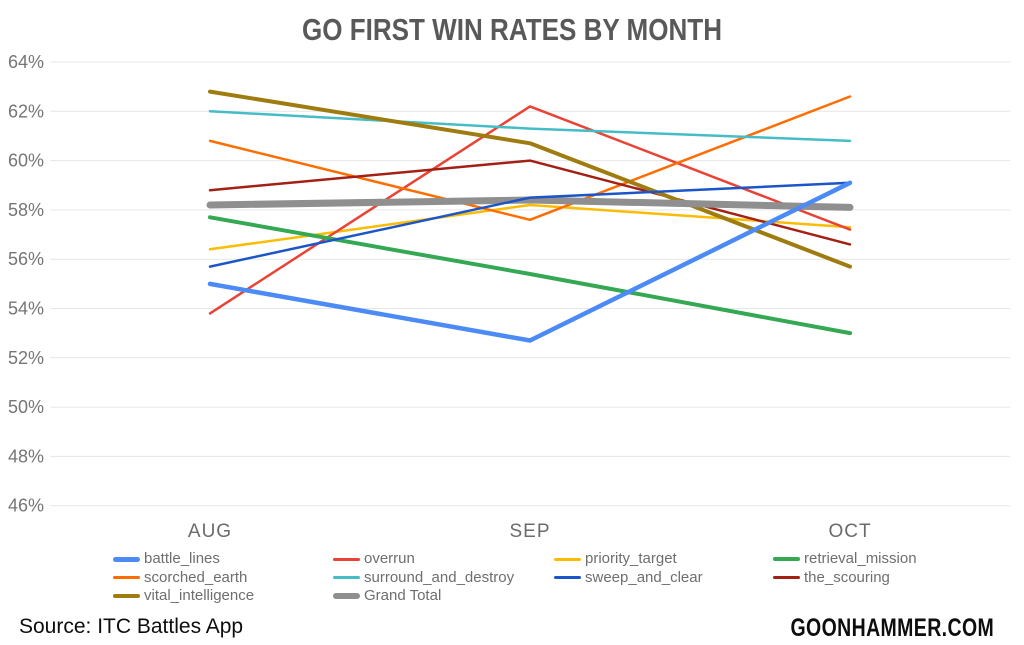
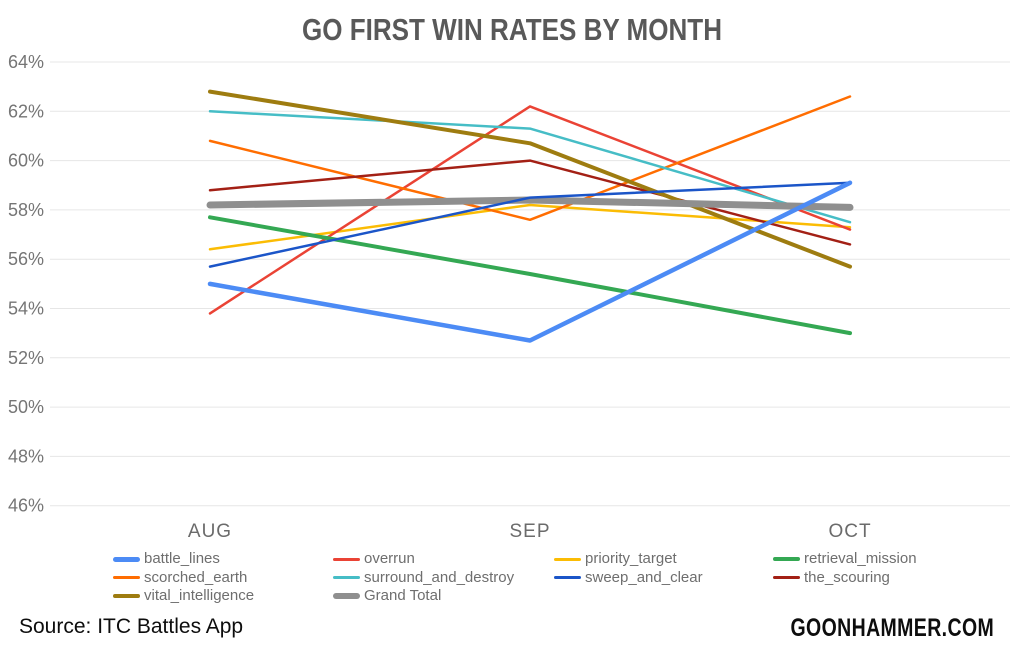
surround_and_destroy/OCT: 60.8% -> 57.5%
